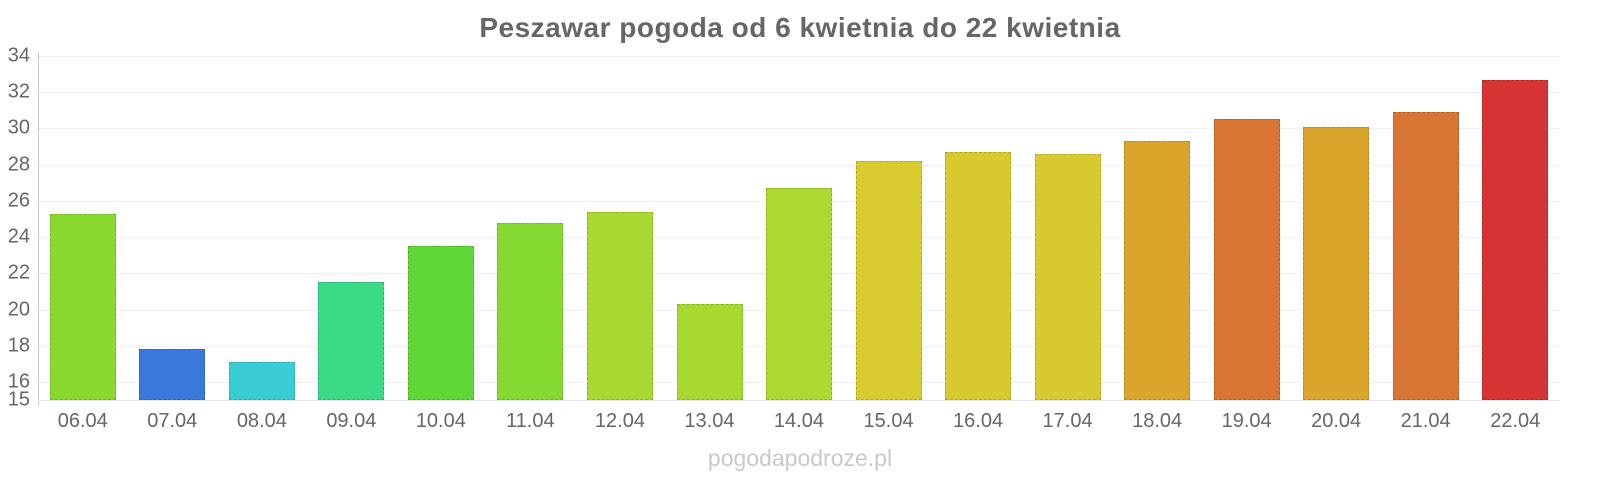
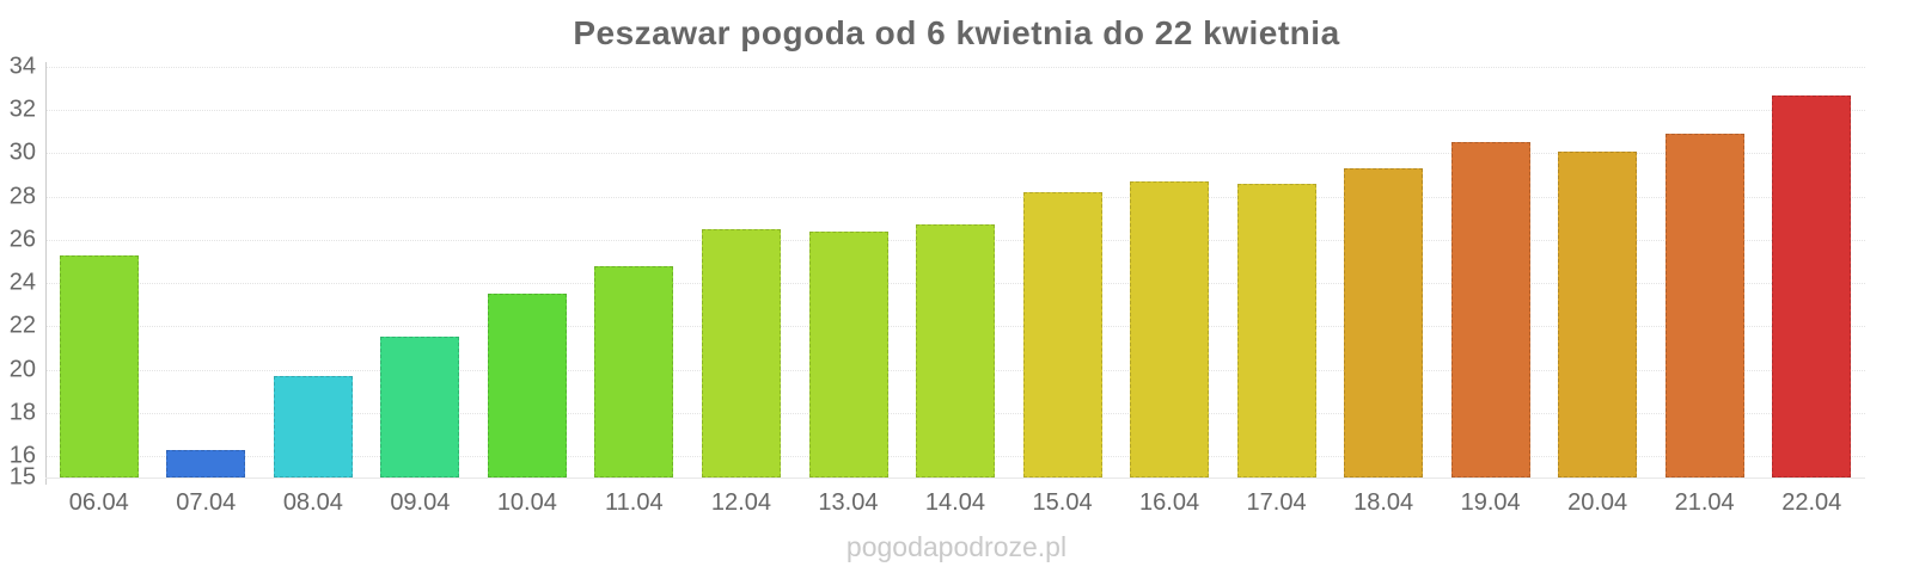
07.04: 17.8 -> 16.3
08.04: 17.1 -> 19.7
12.04: 25.4 -> 26.5
13.04: 20.3 -> 26.4
